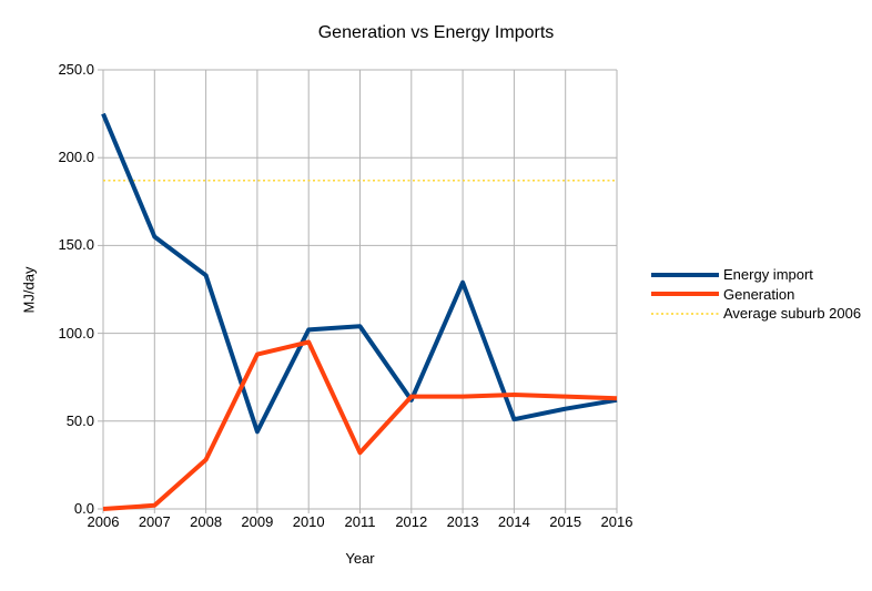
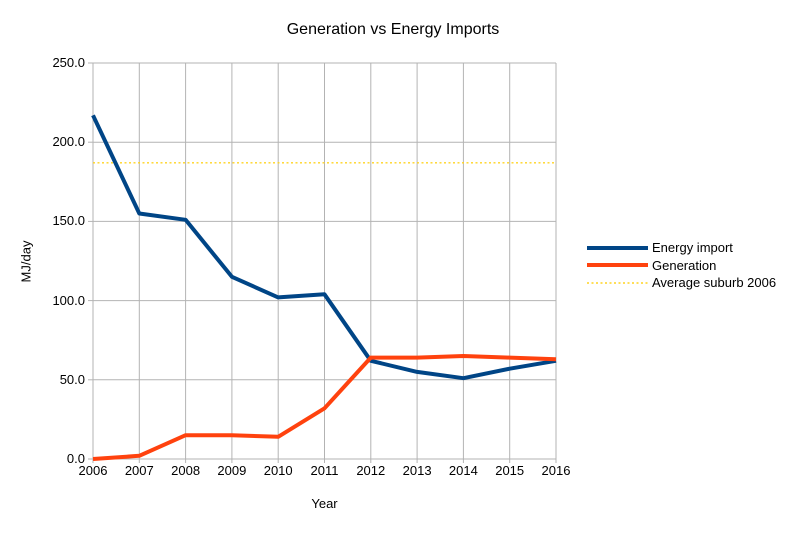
Energy import/2006: 225 -> 217
Energy import/2008: 133 -> 151
Generation/2008: 28 -> 15
Energy import/2009: 44 -> 115
Generation/2009: 88 -> 15
Generation/2010: 95 -> 14
Energy import/2013: 129 -> 55
